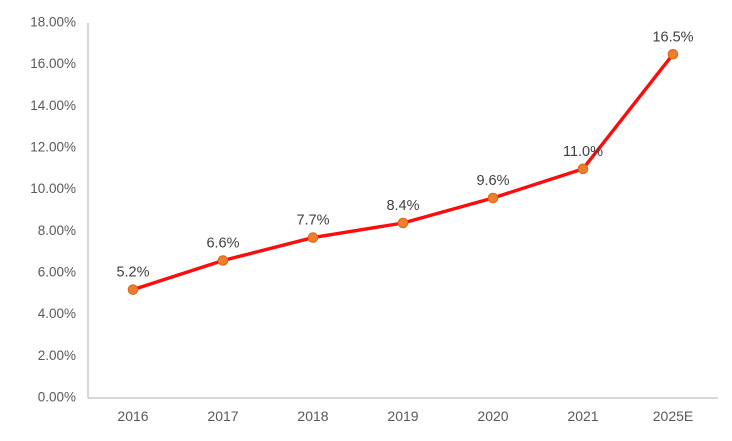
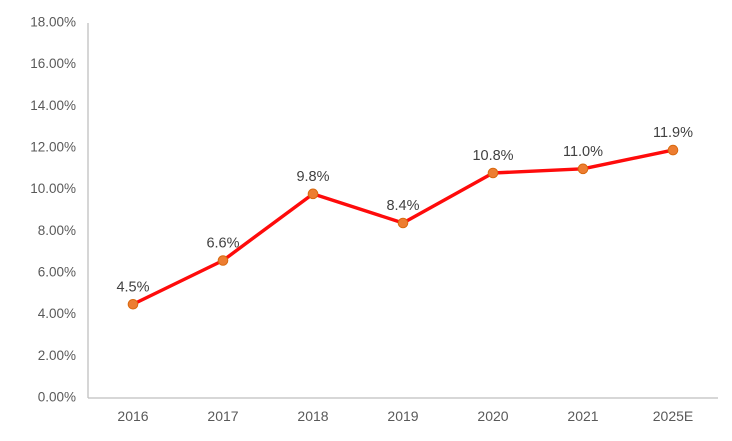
2016: 5.2% -> 4.5%
2018: 7.7% -> 9.8%
2020: 9.6% -> 10.8%
2025E: 16.5% -> 11.9%
